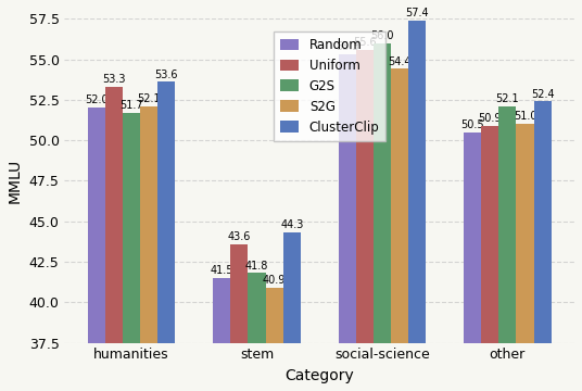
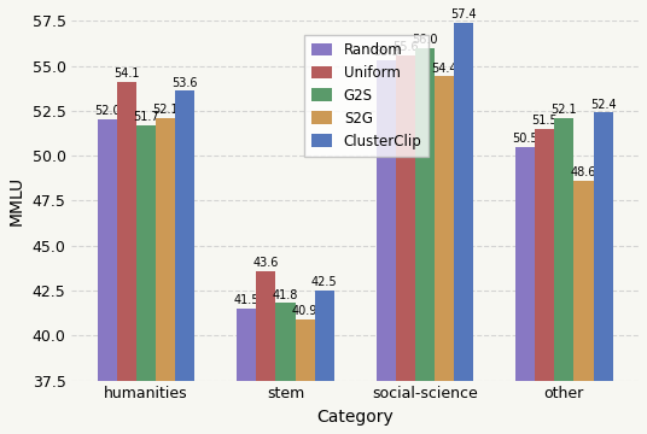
Uniform/humanities: 53.3 -> 54.1
ClusterClip/stem: 44.3 -> 42.5
Uniform/other: 50.9 -> 51.5
S2G/other: 51.0 -> 48.6
